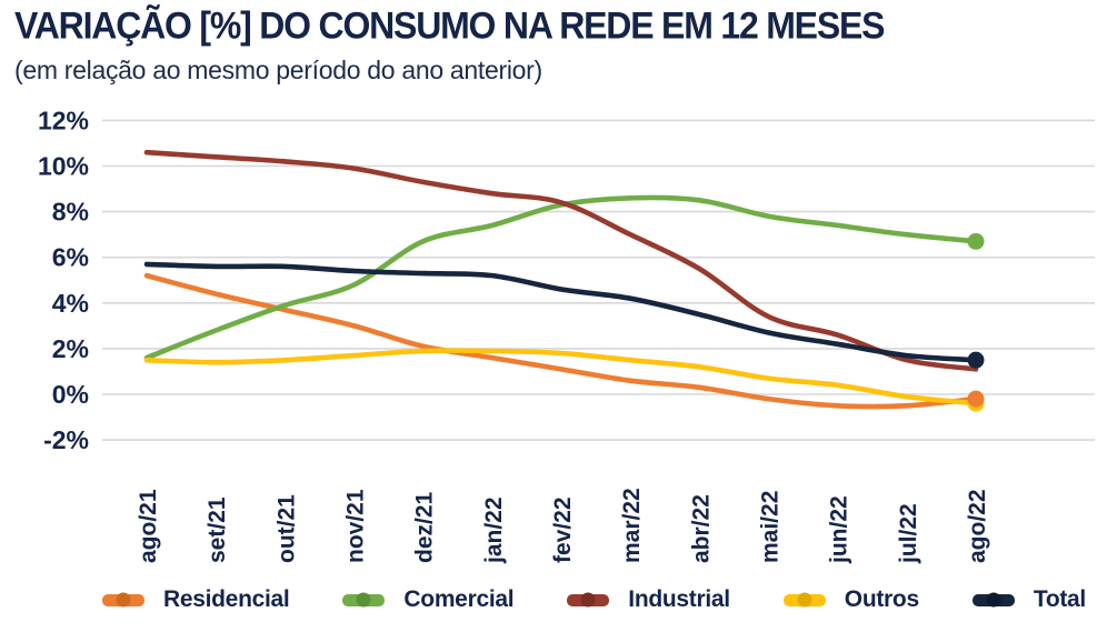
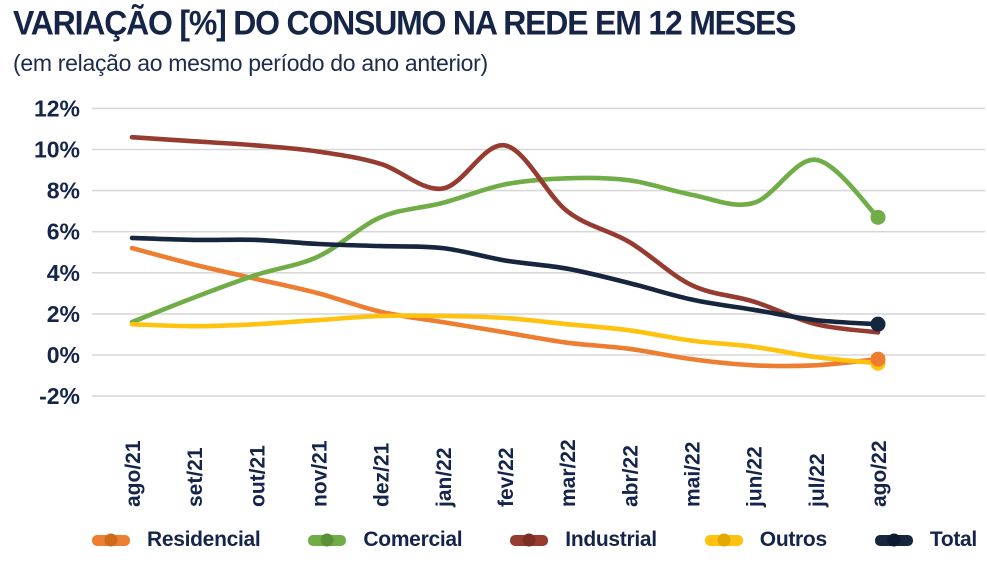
Industrial/jan/22: 8.8% -> 8.1%
Industrial/fev/22: 8.4% -> 10.2%
Comercial/jul/22: 7.0% -> 9.5%
